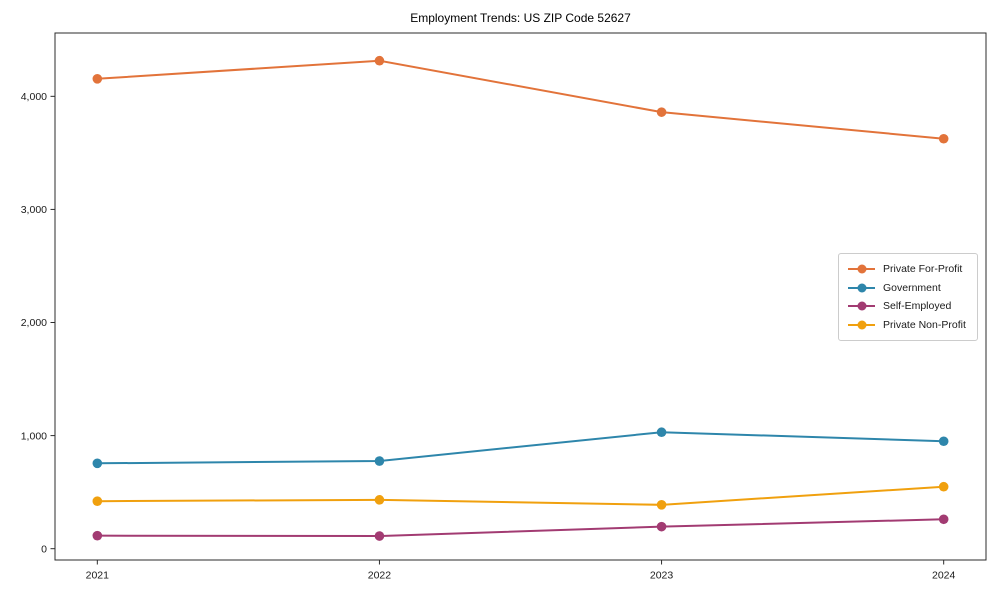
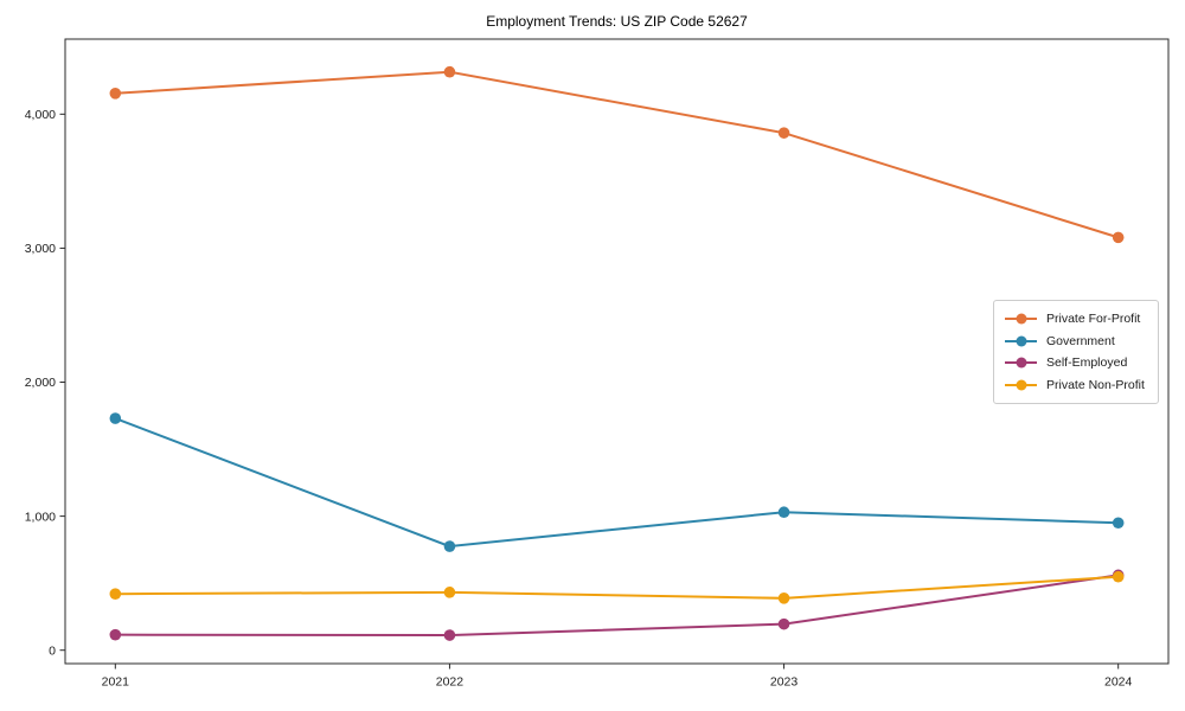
Government/2021: 760 -> 1730
Private For-Profit/2024: 3620 -> 3080
Self-Employed/2024: 260 -> 560
